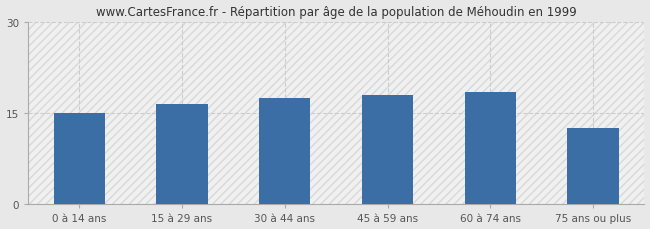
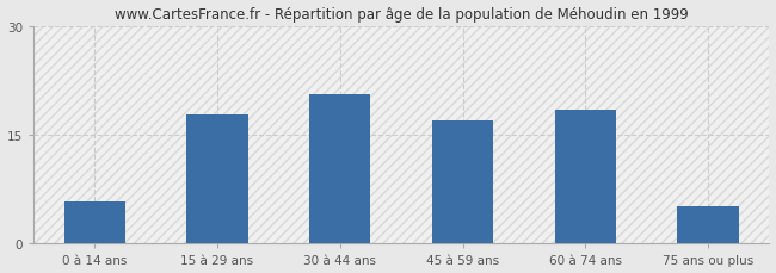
0 à 14 ans: 15.0 -> 5.8
15 à 29 ans: 16.5 -> 17.8
30 à 44 ans: 17.5 -> 20.6
45 à 59 ans: 18.0 -> 17.0
75 ans ou plus: 12.5 -> 5.2
